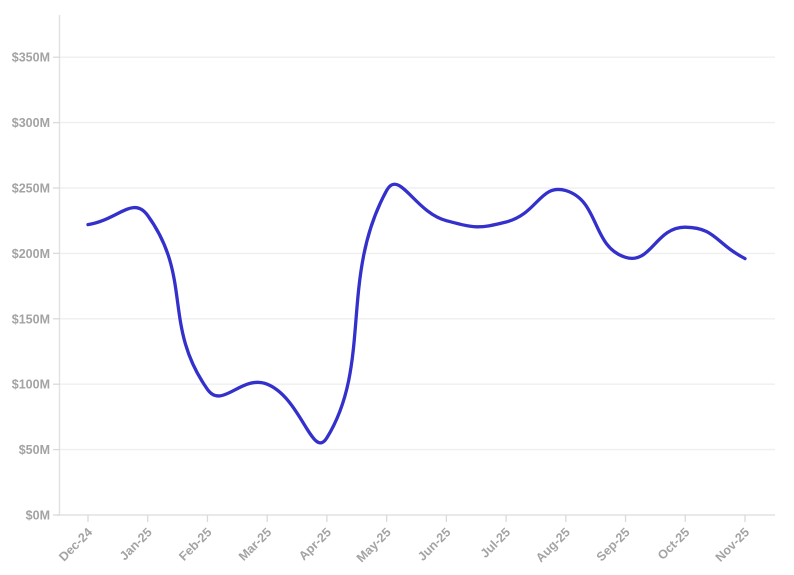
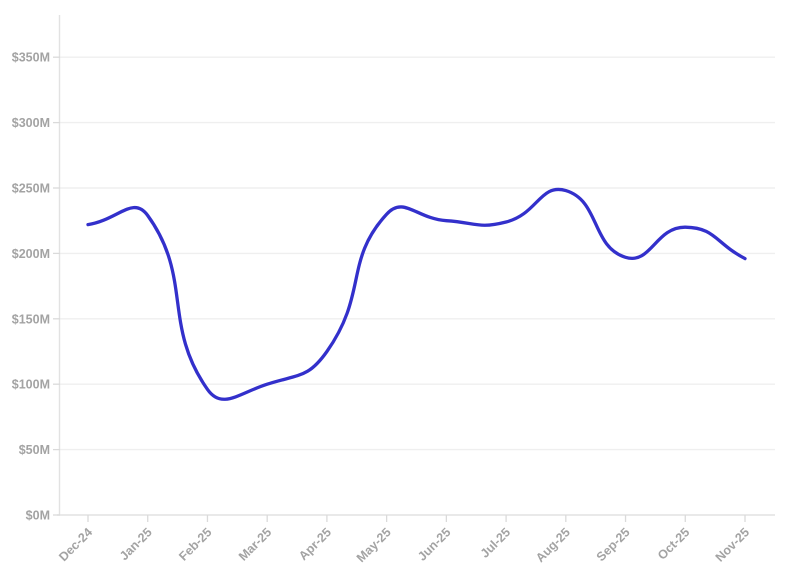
Apr-25: $59M -> $125M
May-25: $248M -> $230M
